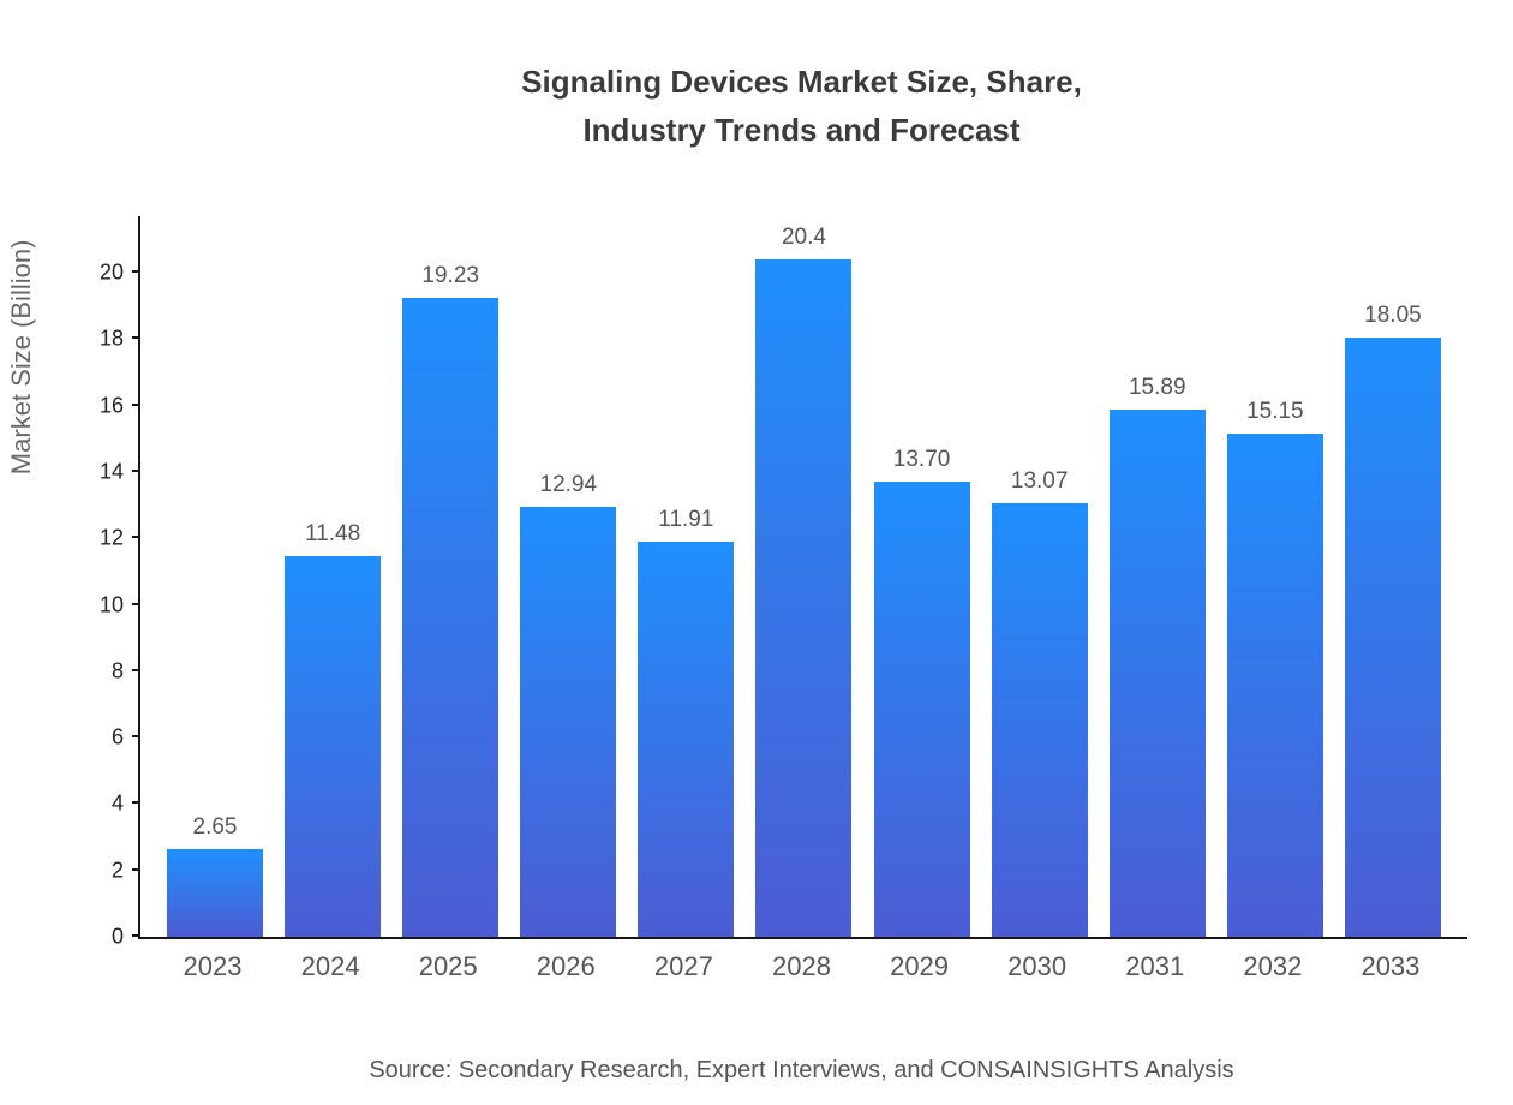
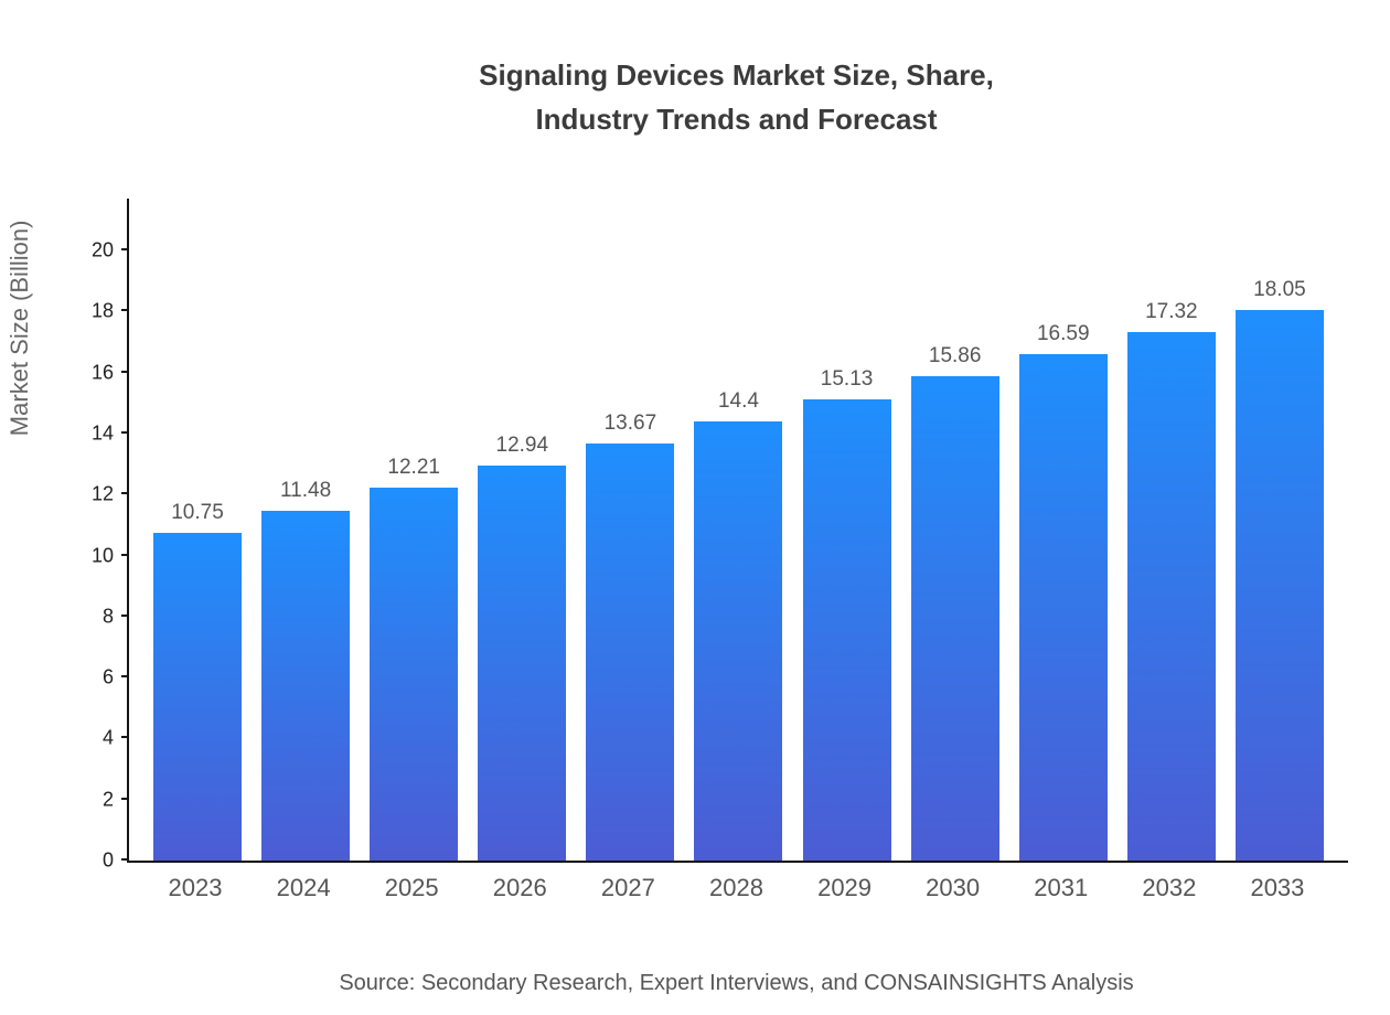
2023: 2.65 -> 10.75
2025: 19.23 -> 12.21
2027: 11.91 -> 13.67
2028: 20.4 -> 14.4
2029: 13.70 -> 15.13
2030: 13.07 -> 15.86
2031: 15.89 -> 16.59
2032: 15.15 -> 17.32
